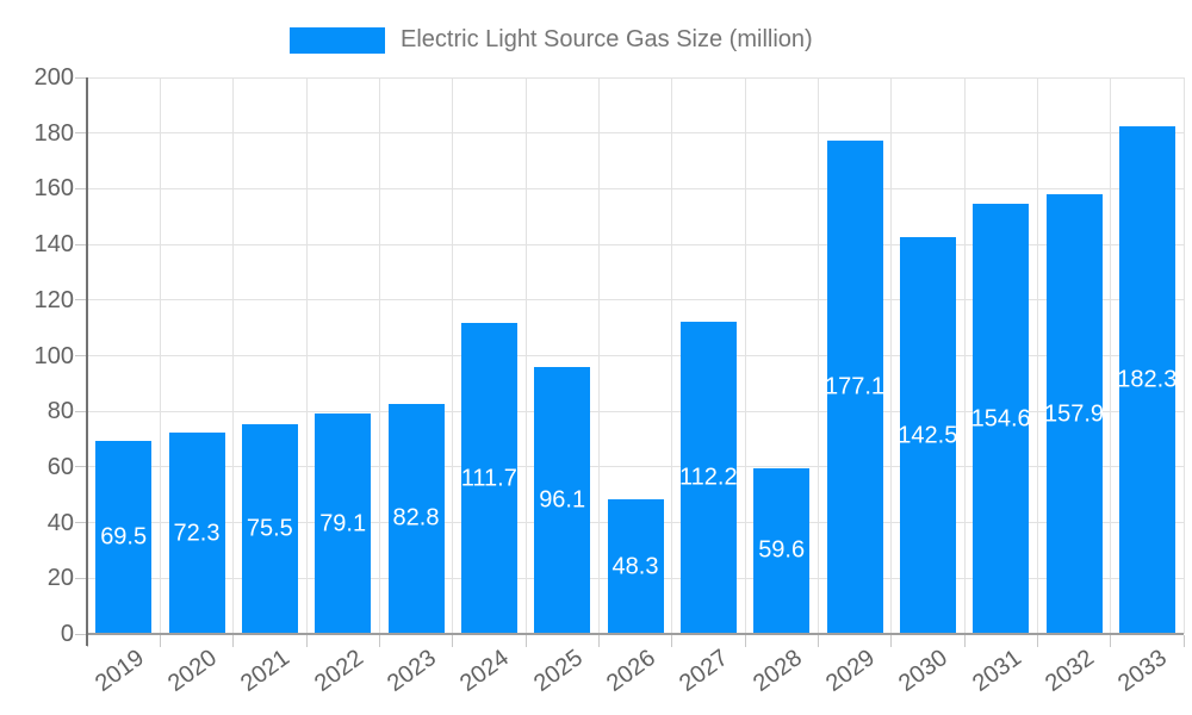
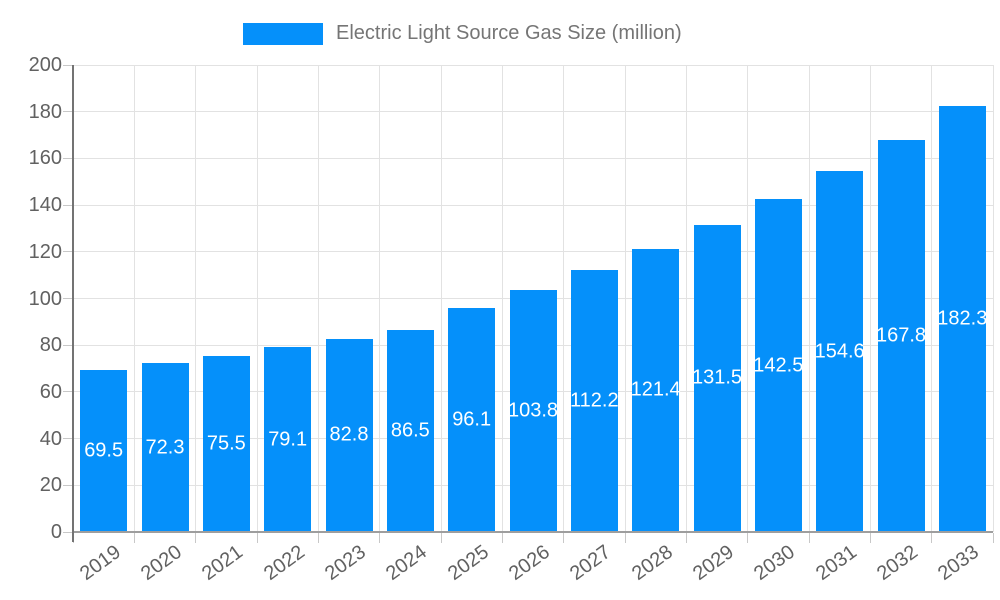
2024: 111.7 -> 86.5
2026: 48.3 -> 103.8
2028: 59.6 -> 121.4
2029: 177.1 -> 131.5
2032: 157.9 -> 167.8
